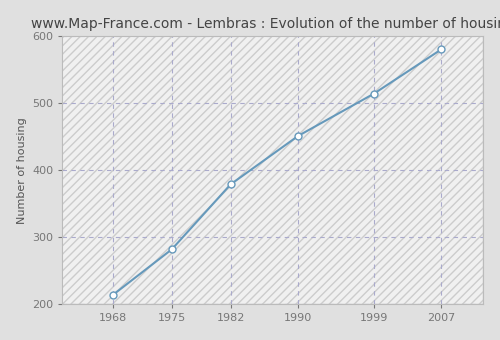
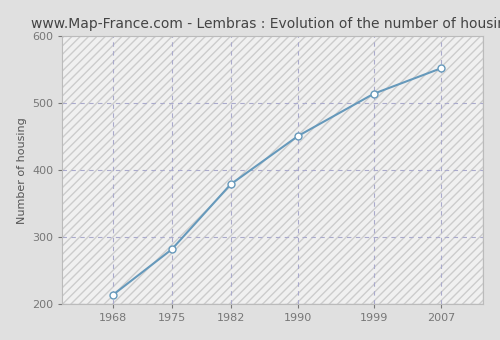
2007: 580 -> 552
